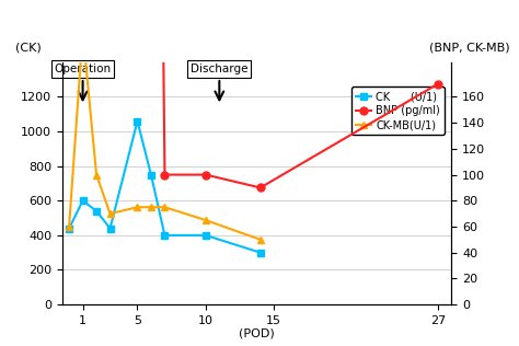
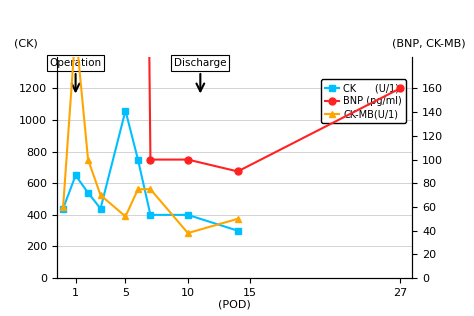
CK (U/1)/1: 600 -> 650
CK-MB(U/1)/5: 75 -> 52
CK-MB(U/1)/10: 65 -> 38
BNP (pg/ml)/27: 170 -> 160
